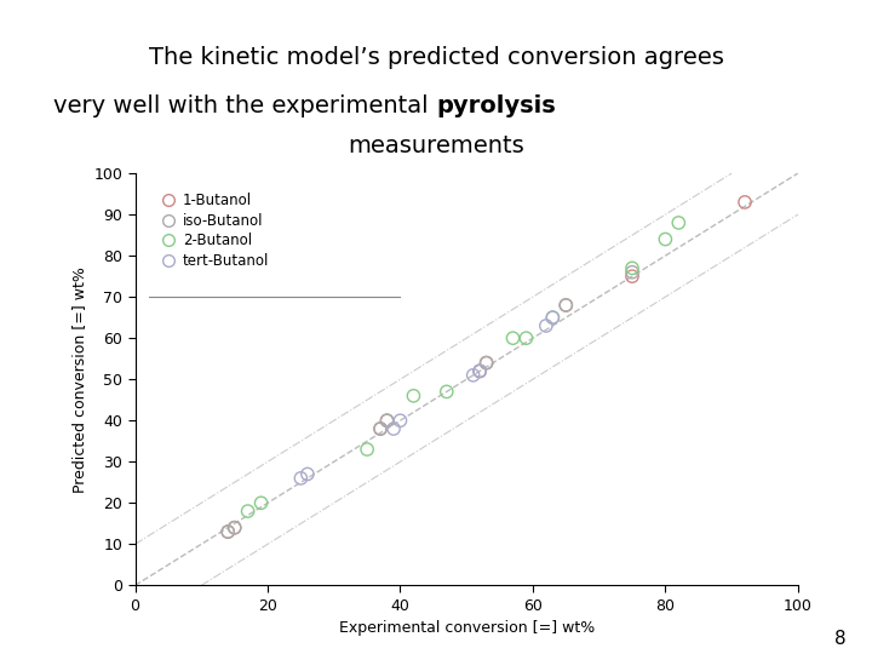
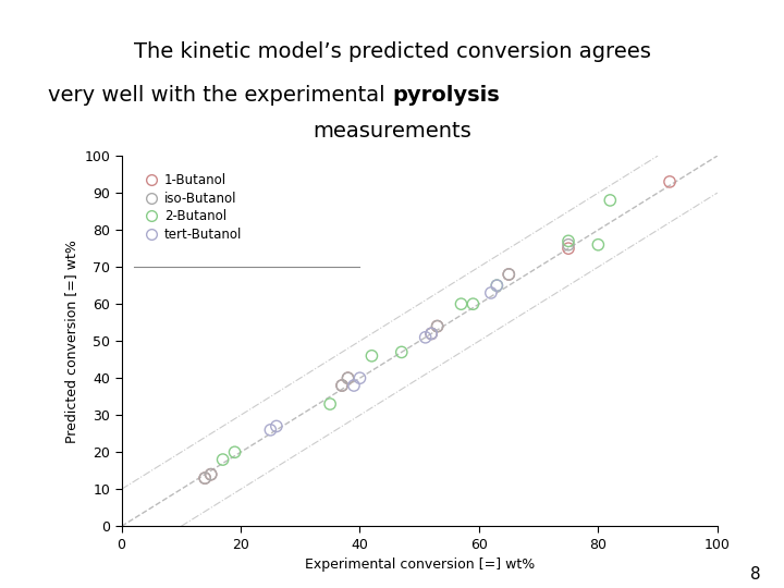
2-Butanol/80: 84 -> 76
